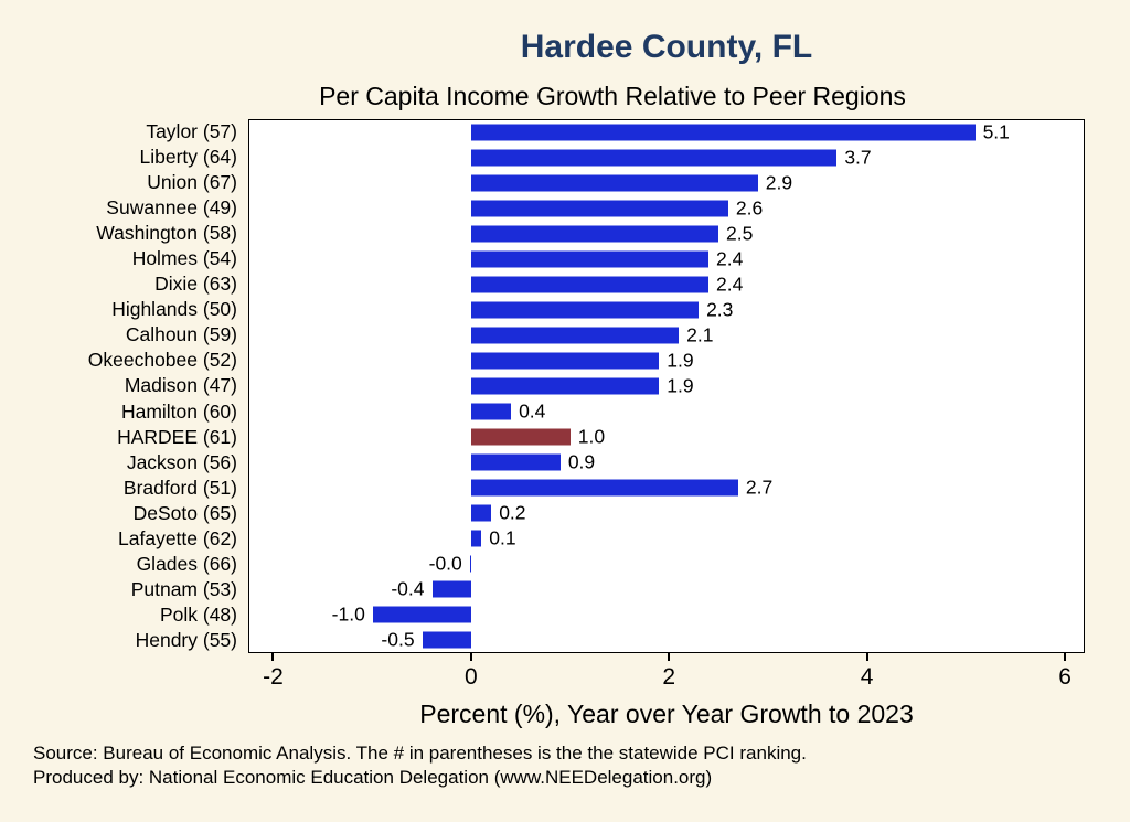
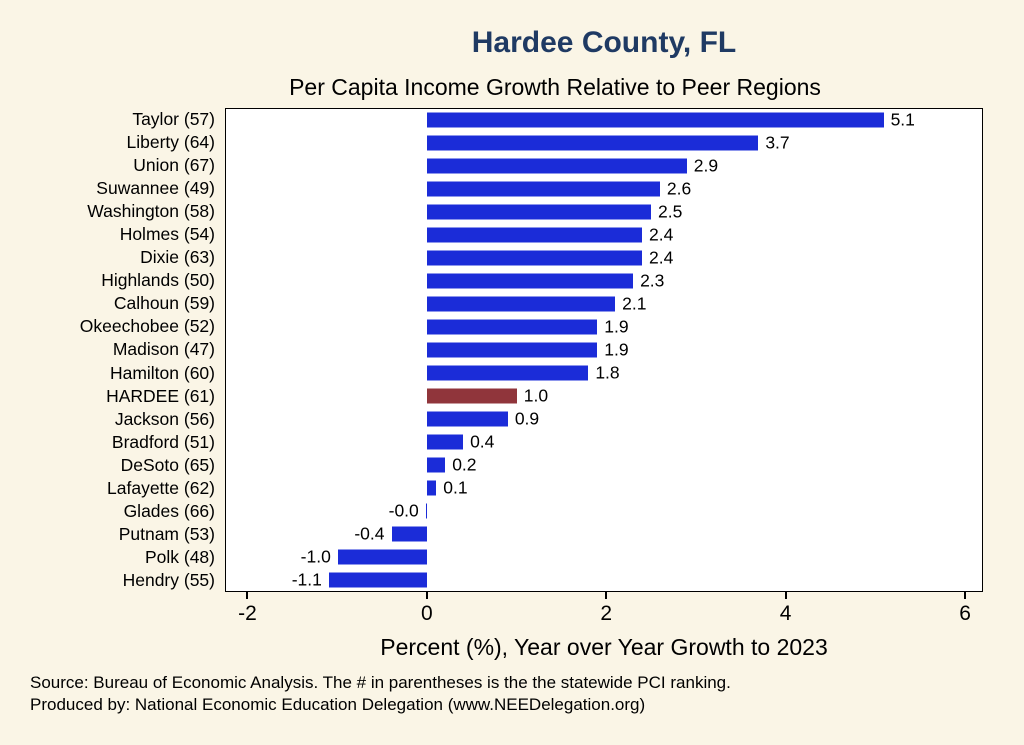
Hamilton (60): 0.4 -> 1.8
Bradford (51): 2.7 -> 0.4
Hendry (55): -0.5 -> -1.1
